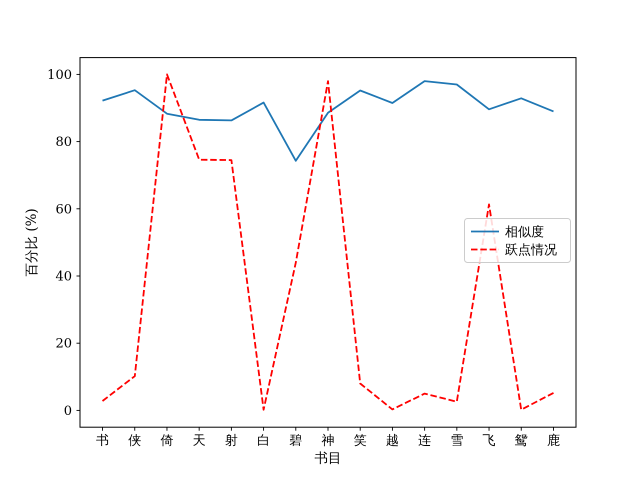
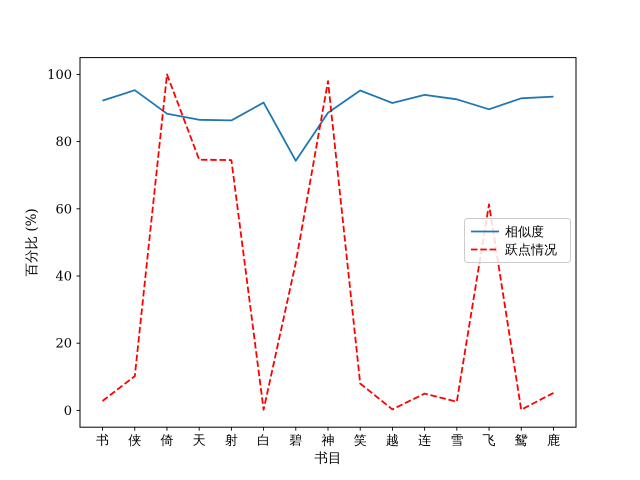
相似度/连: 98 -> 94
相似度/雪: 97 -> 93
相似度/鹿: 89 -> 93
